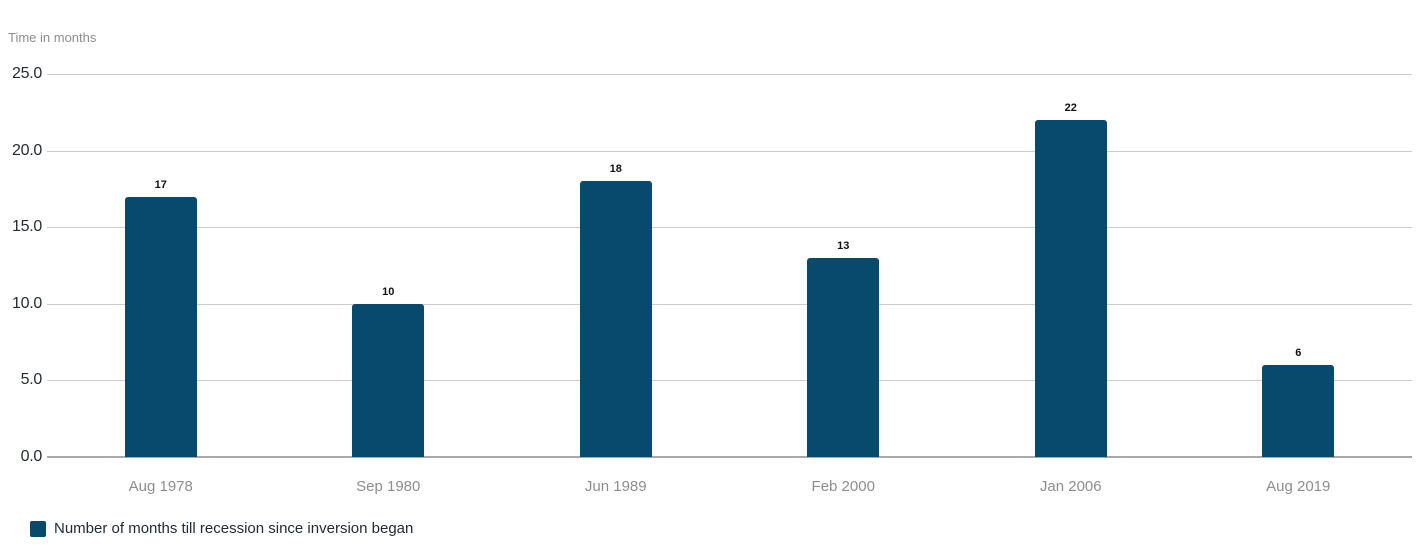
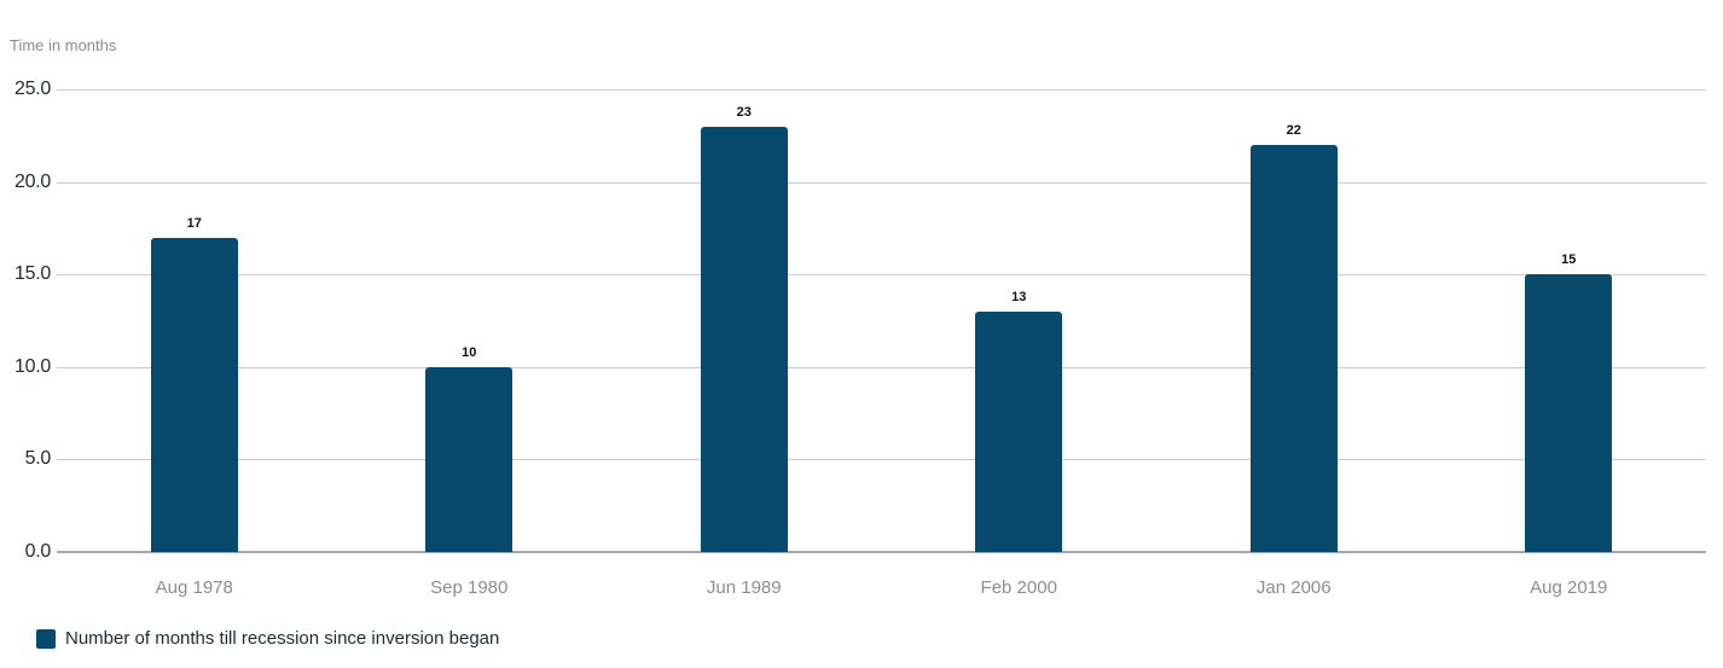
Jun 1989: 18 -> 23
Aug 2019: 6 -> 15
